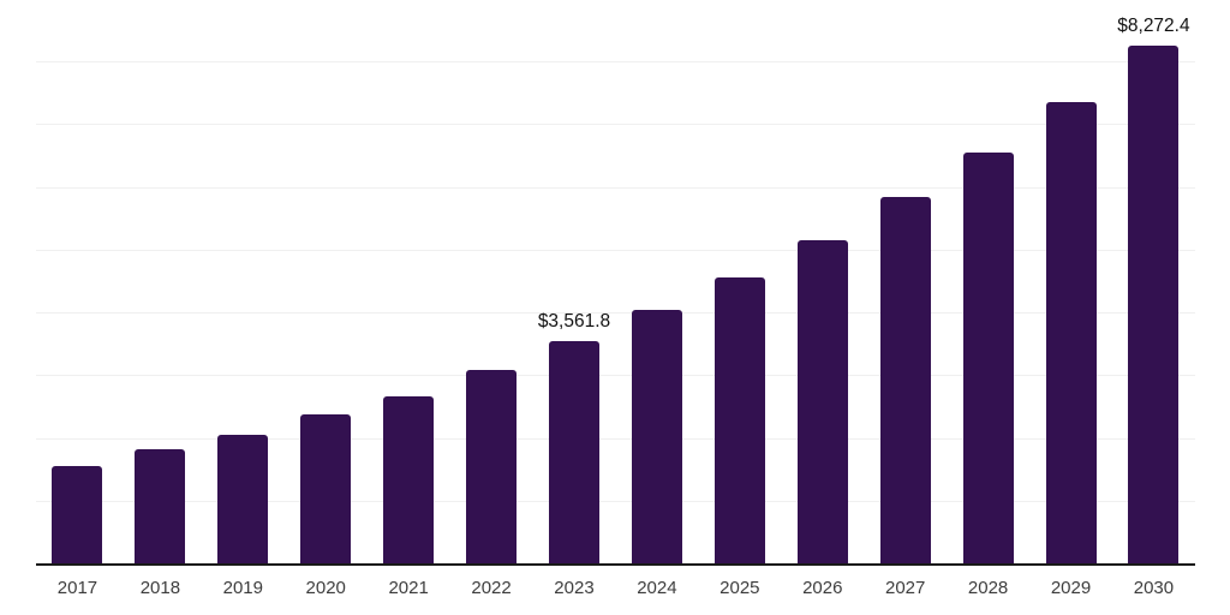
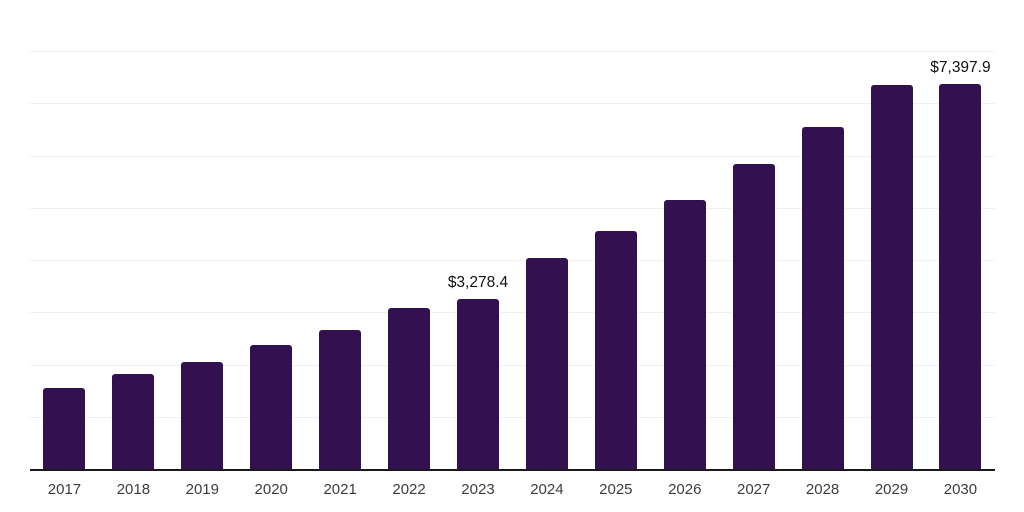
2023: $3,561.8 -> $3,278.4
2030: $8,272.4 -> $7,397.9
